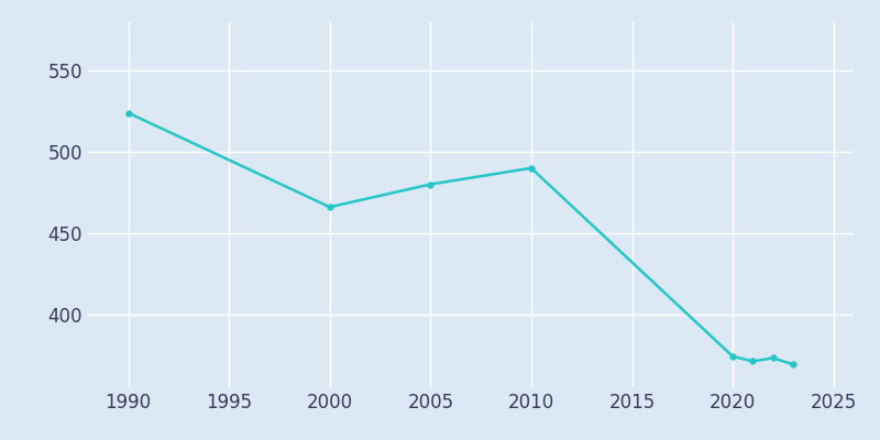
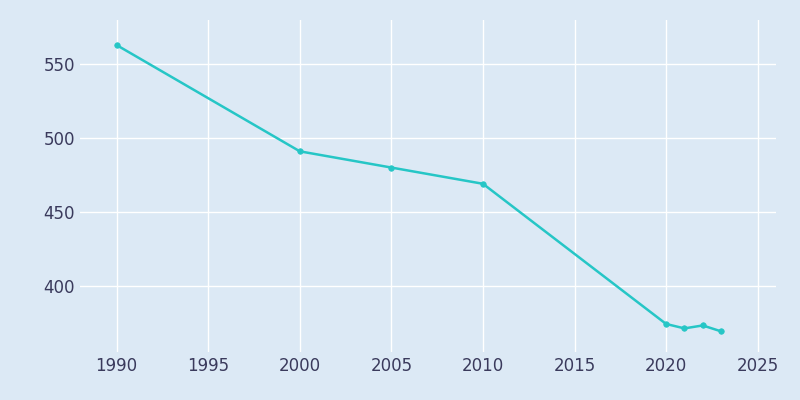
1990: 524 -> 563
2000: 466 -> 491
2010: 490 -> 469
